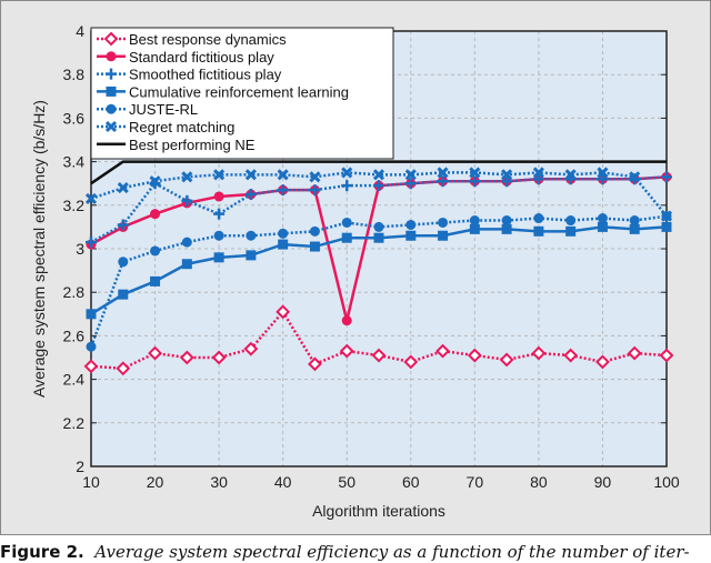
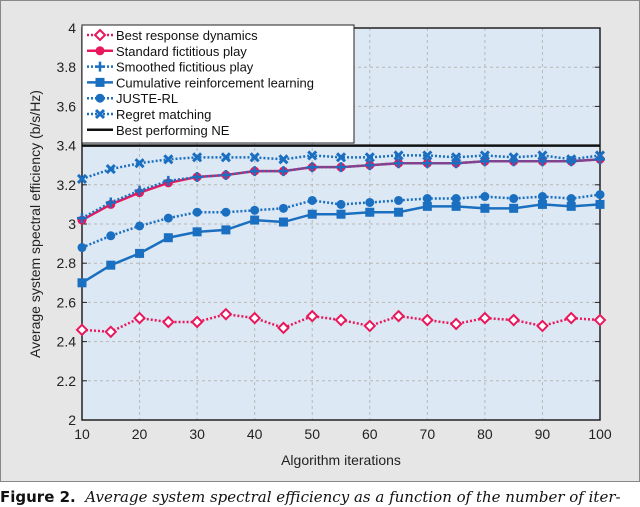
JUSTE-RL/10: 2.55 -> 2.88
Best performing NE/10: 3.3 -> 3.4
Smoothed fictitious play/20: 3.30 -> 3.17
Smoothed fictitious play/30: 3.16 -> 3.24
Best response dynamics/40: 2.71 -> 2.52
Standard fictitious play/50: 2.67 -> 3.29
Regret matching/100: 3.15 -> 3.35
